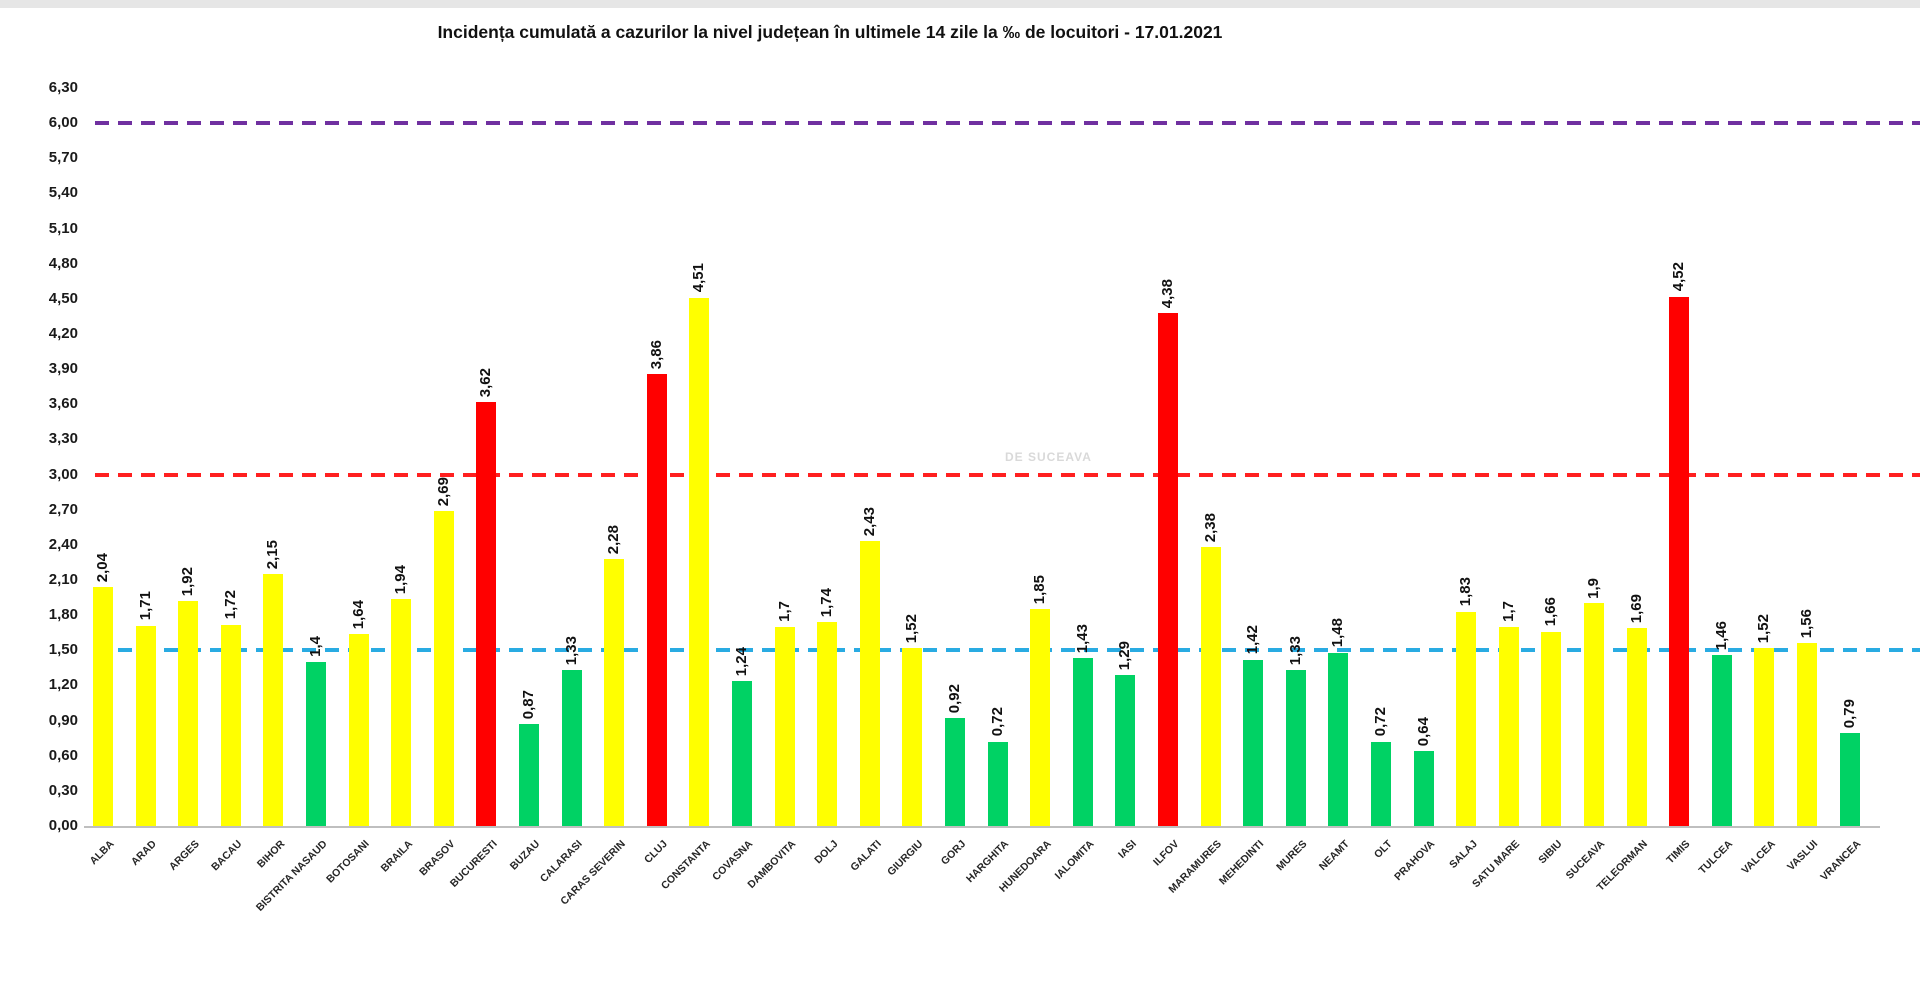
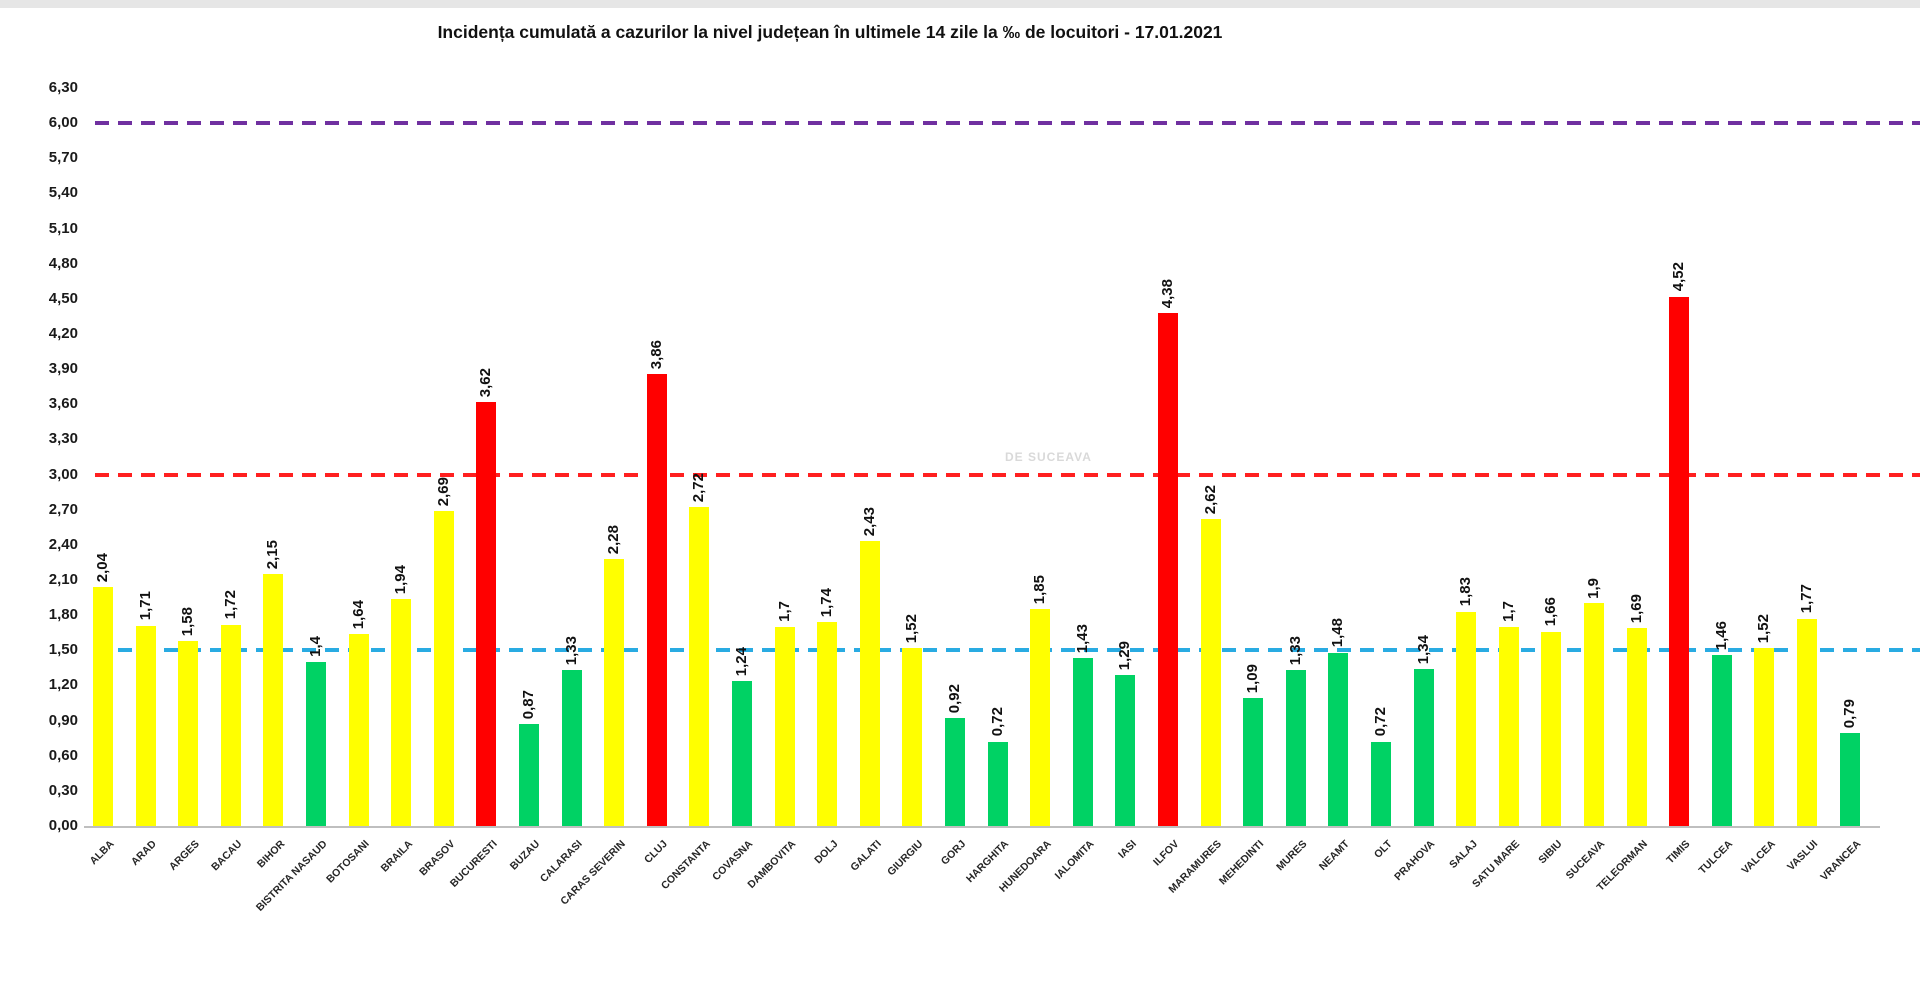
ARGES: 1,92 -> 1,58
CONSTANTA: 4,51 -> 2,72
MARAMURES: 2,38 -> 2,62
MEHEDINTI: 1,42 -> 1,09
PRAHOVA: 0,64 -> 1,34
VASLUI: 1,56 -> 1,77
